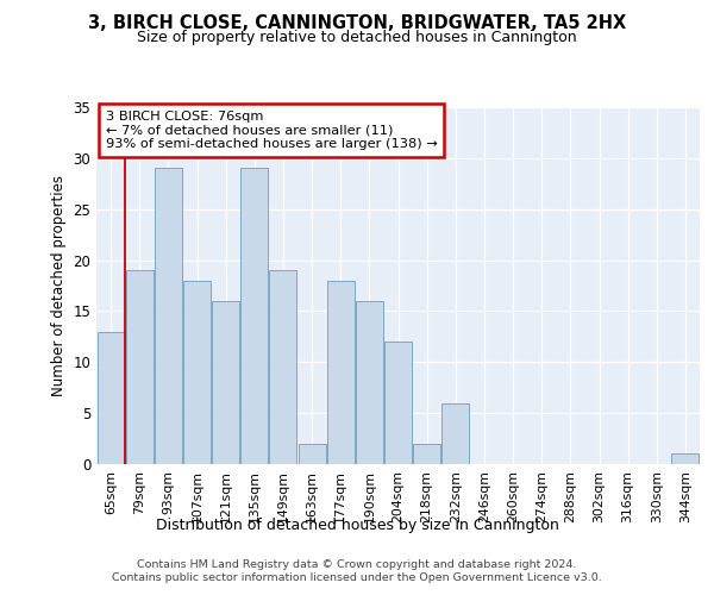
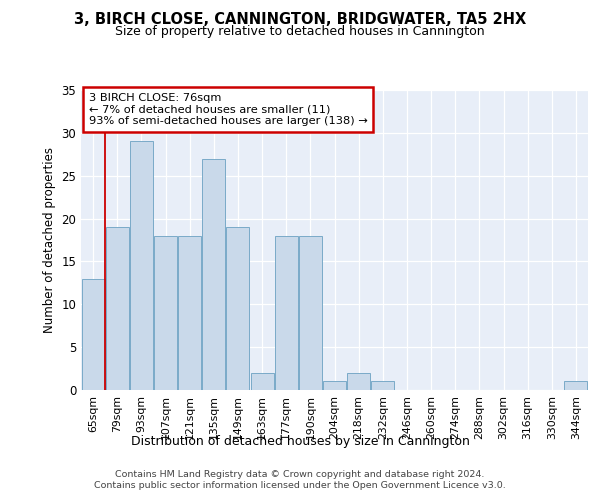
121sqm: 16 -> 18
135sqm: 29 -> 27
190sqm: 16 -> 18
204sqm: 12 -> 1
232sqm: 6 -> 1
